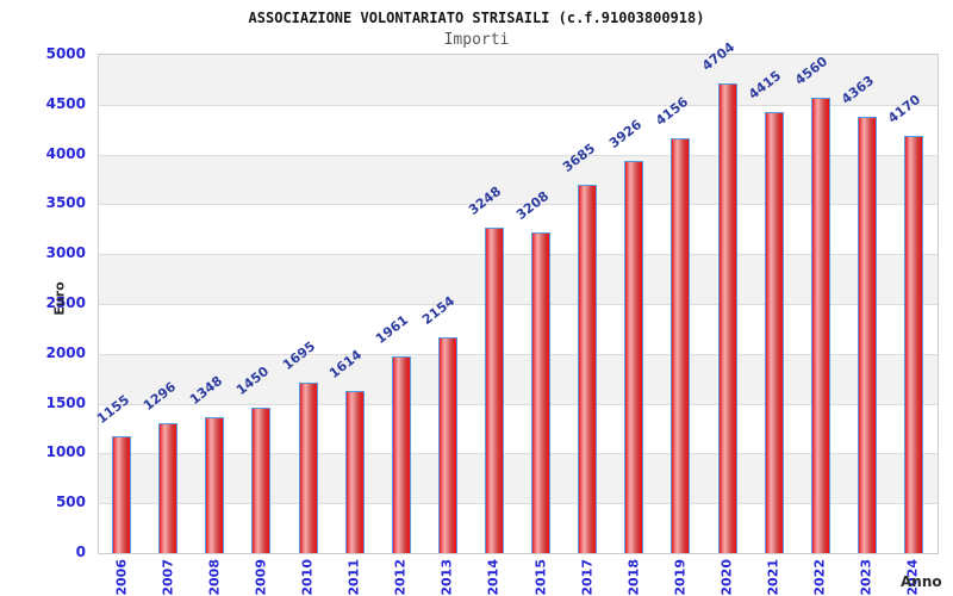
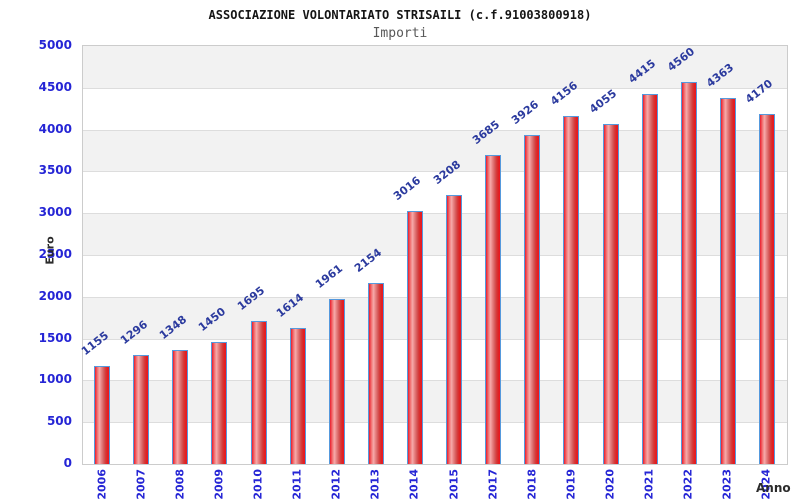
2014: 3248 -> 3016
2020: 4704 -> 4055
